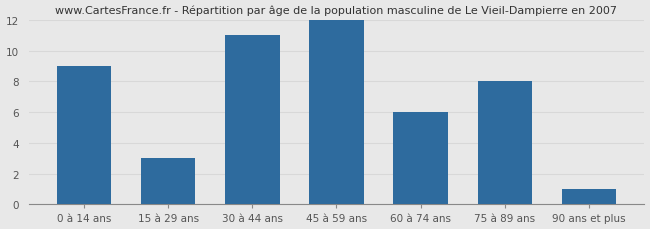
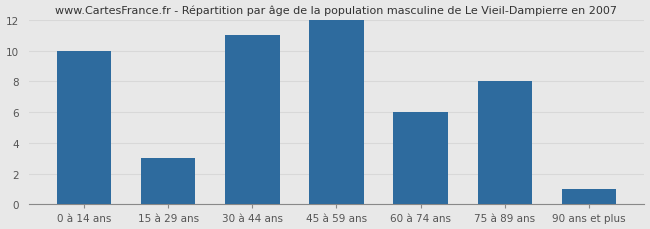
0 à 14 ans: 9 -> 10
